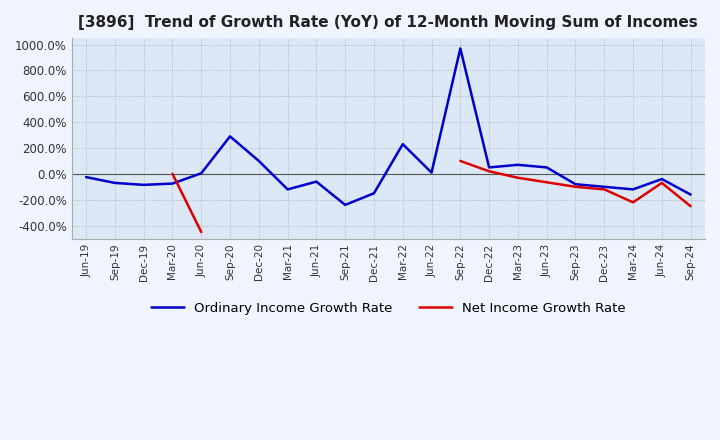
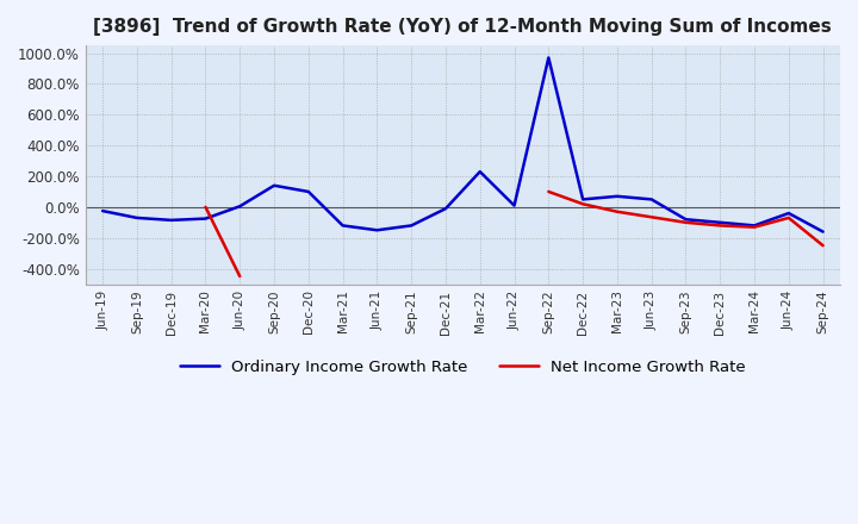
Ordinary Income Growth Rate/Sep-20: 290% -> 140%
Ordinary Income Growth Rate/Jun-21: -60% -> -150%
Ordinary Income Growth Rate/Sep-21: -240% -> -120%
Ordinary Income Growth Rate/Dec-21: -150% -> -10%
Net Income Growth Rate/Mar-24: -220% -> -130%
